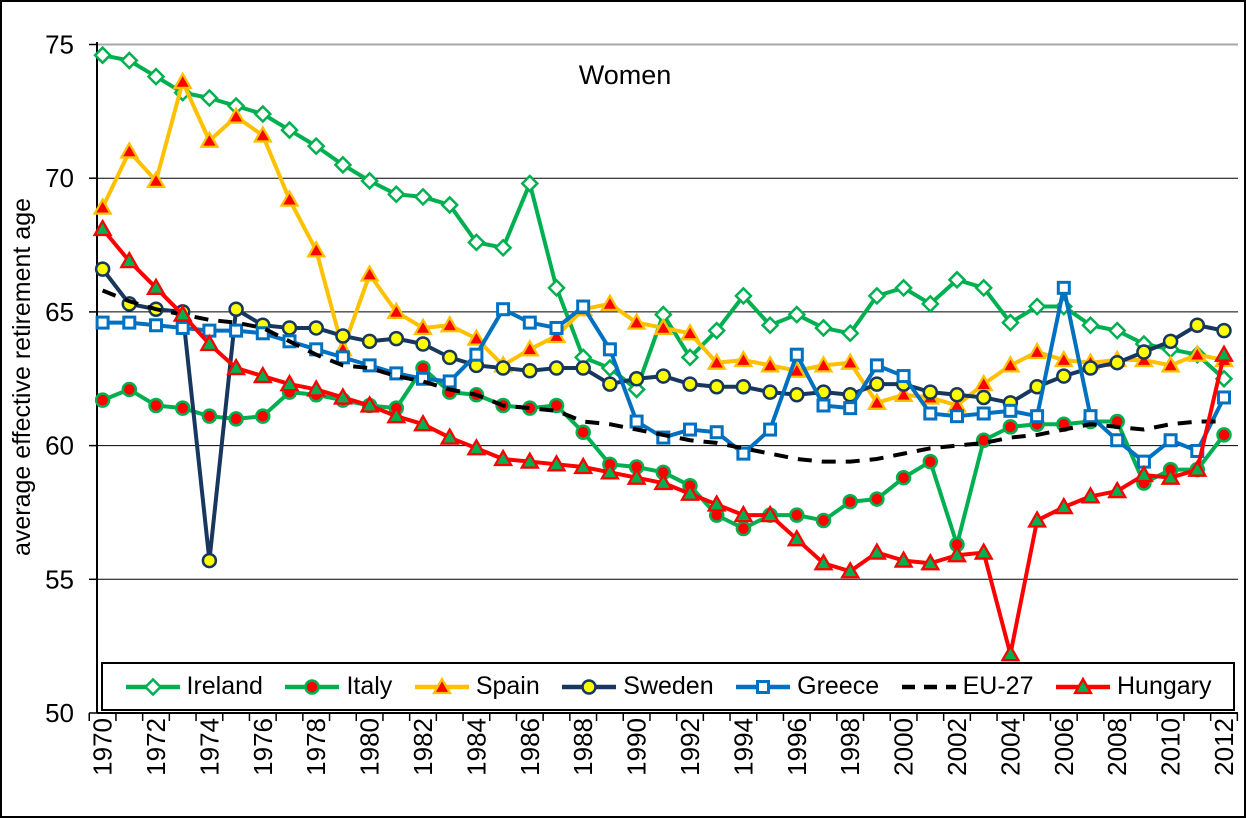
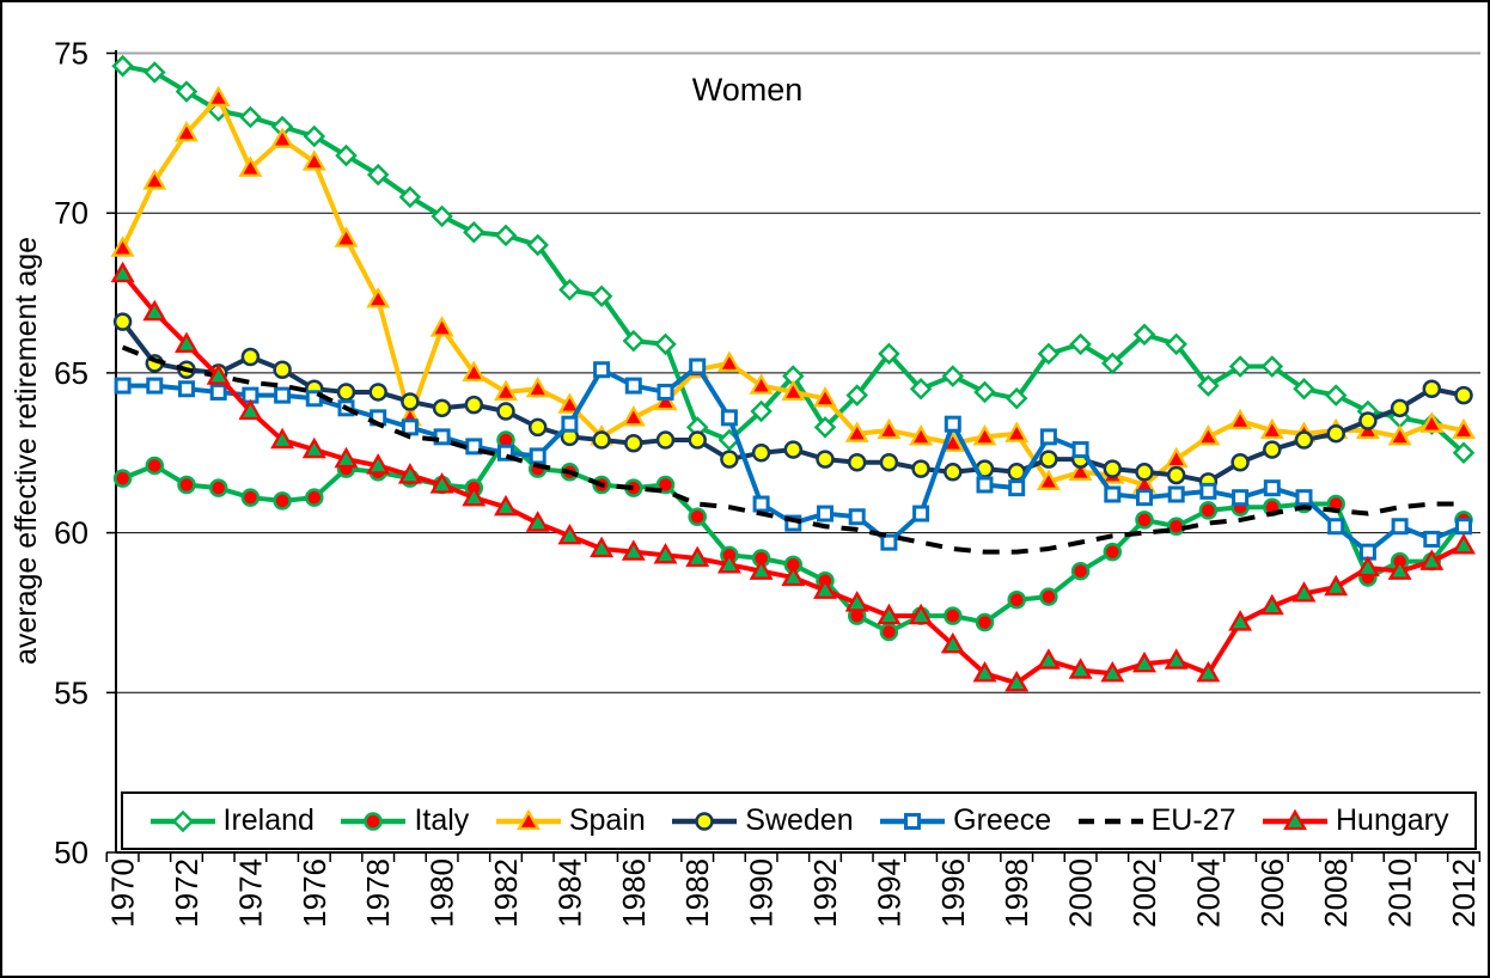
Spain/1972: 69.9 -> 72.5
Sweden/1974: 55.7 -> 65.5
Ireland/1986: 69.8 -> 66.0
Ireland/1990: 62.1 -> 63.8
Italy/2002: 56.3 -> 60.4
Hungary/2004: 52.2 -> 55.6
Greece/2006: 65.9 -> 61.4
Greece/2012: 61.8 -> 60.2
Hungary/2012: 63.4 -> 59.6
